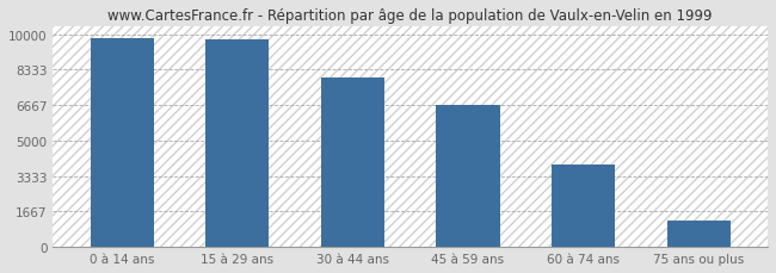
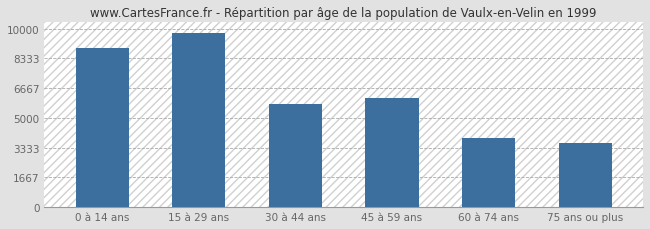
0 à 14 ans: 9800 -> 8900
30 à 44 ans: 8000 -> 5800
45 à 59 ans: 6700 -> 6100
75 ans ou plus: 1200 -> 3600
